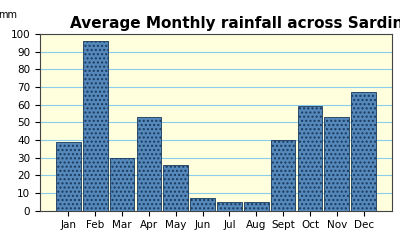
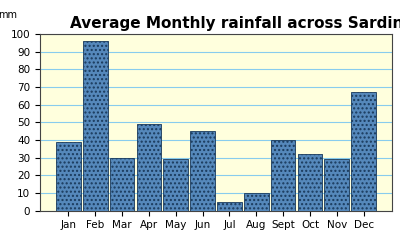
Apr: 53 -> 49
May: 26 -> 29
Jun: 7 -> 45
Aug: 5 -> 10
Oct: 59 -> 32
Nov: 53 -> 29
